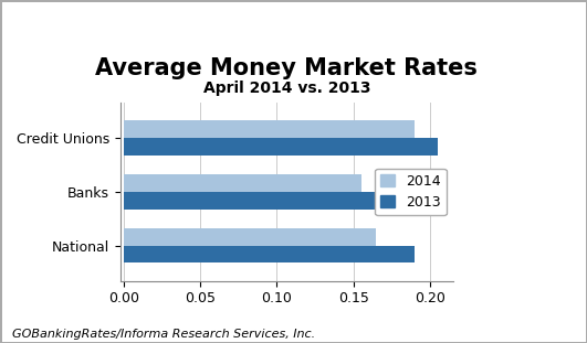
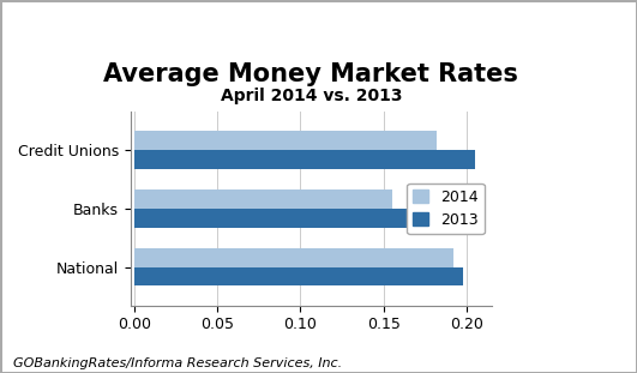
2014/Credit Unions: 0.190 -> 0.182
2014/National: 0.165 -> 0.192
2013/National: 0.190 -> 0.198
